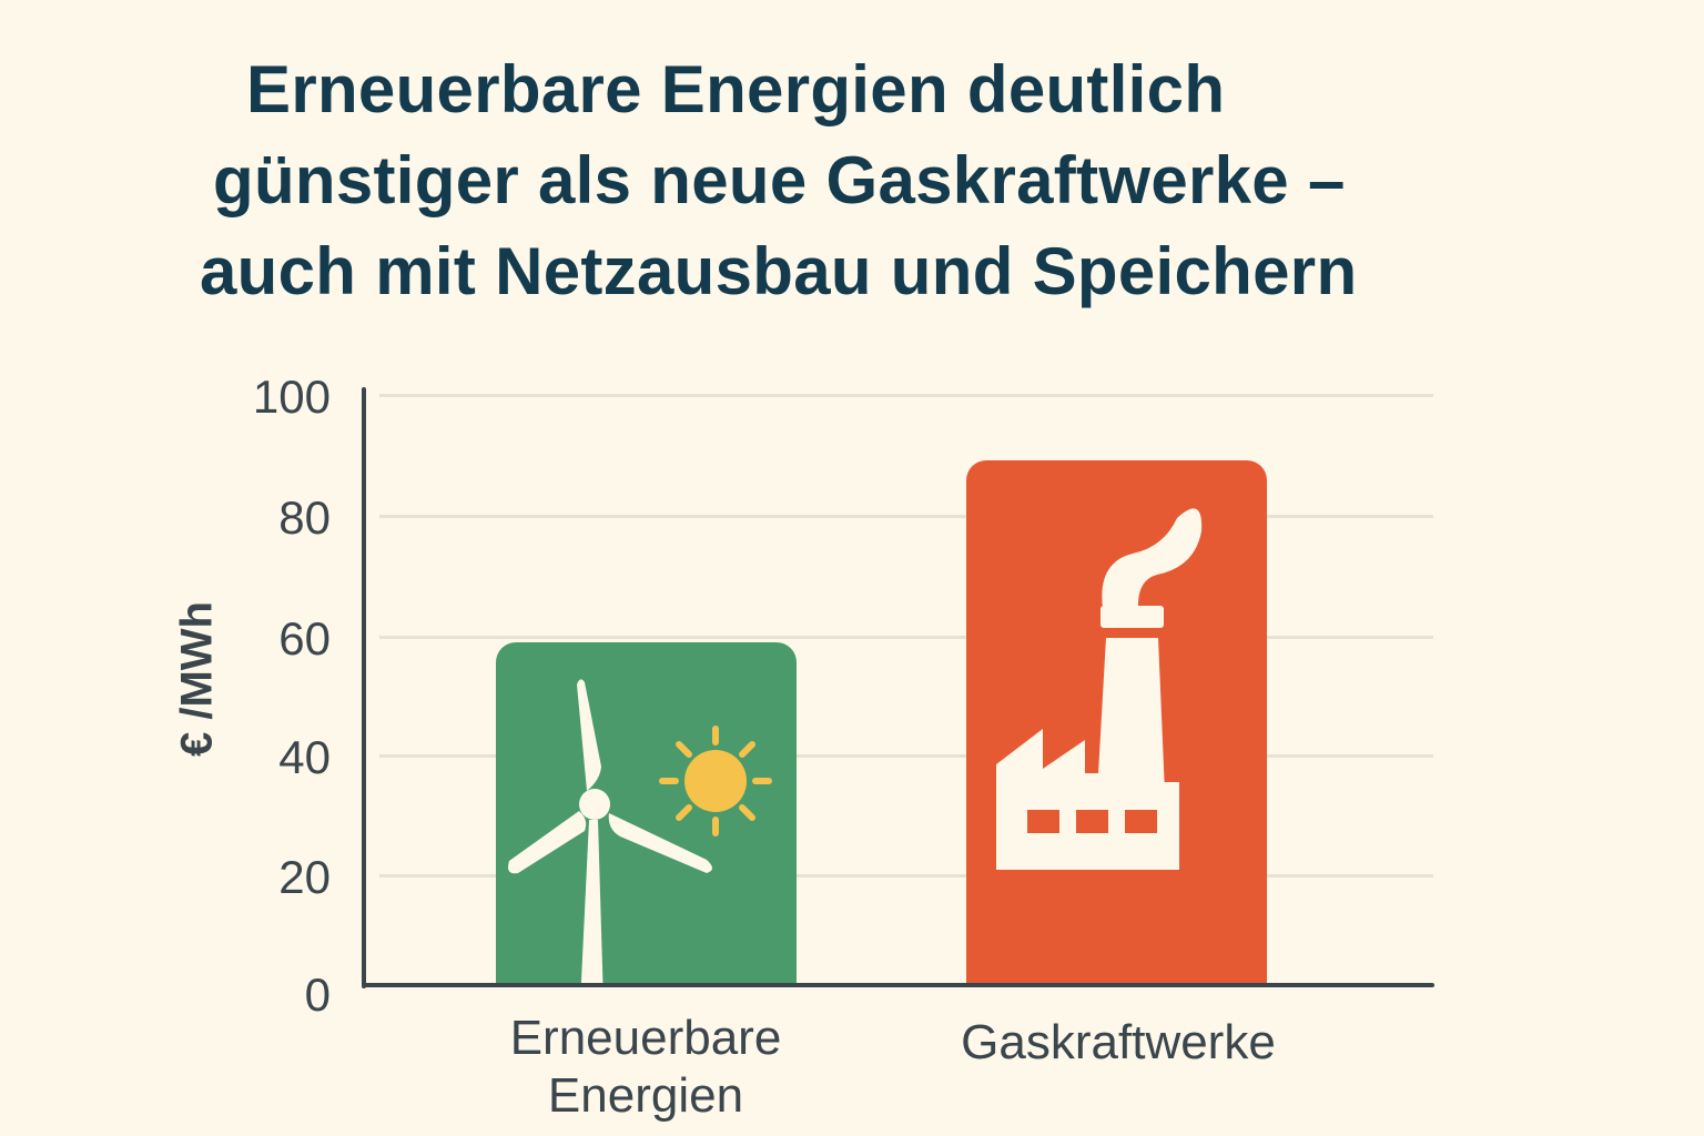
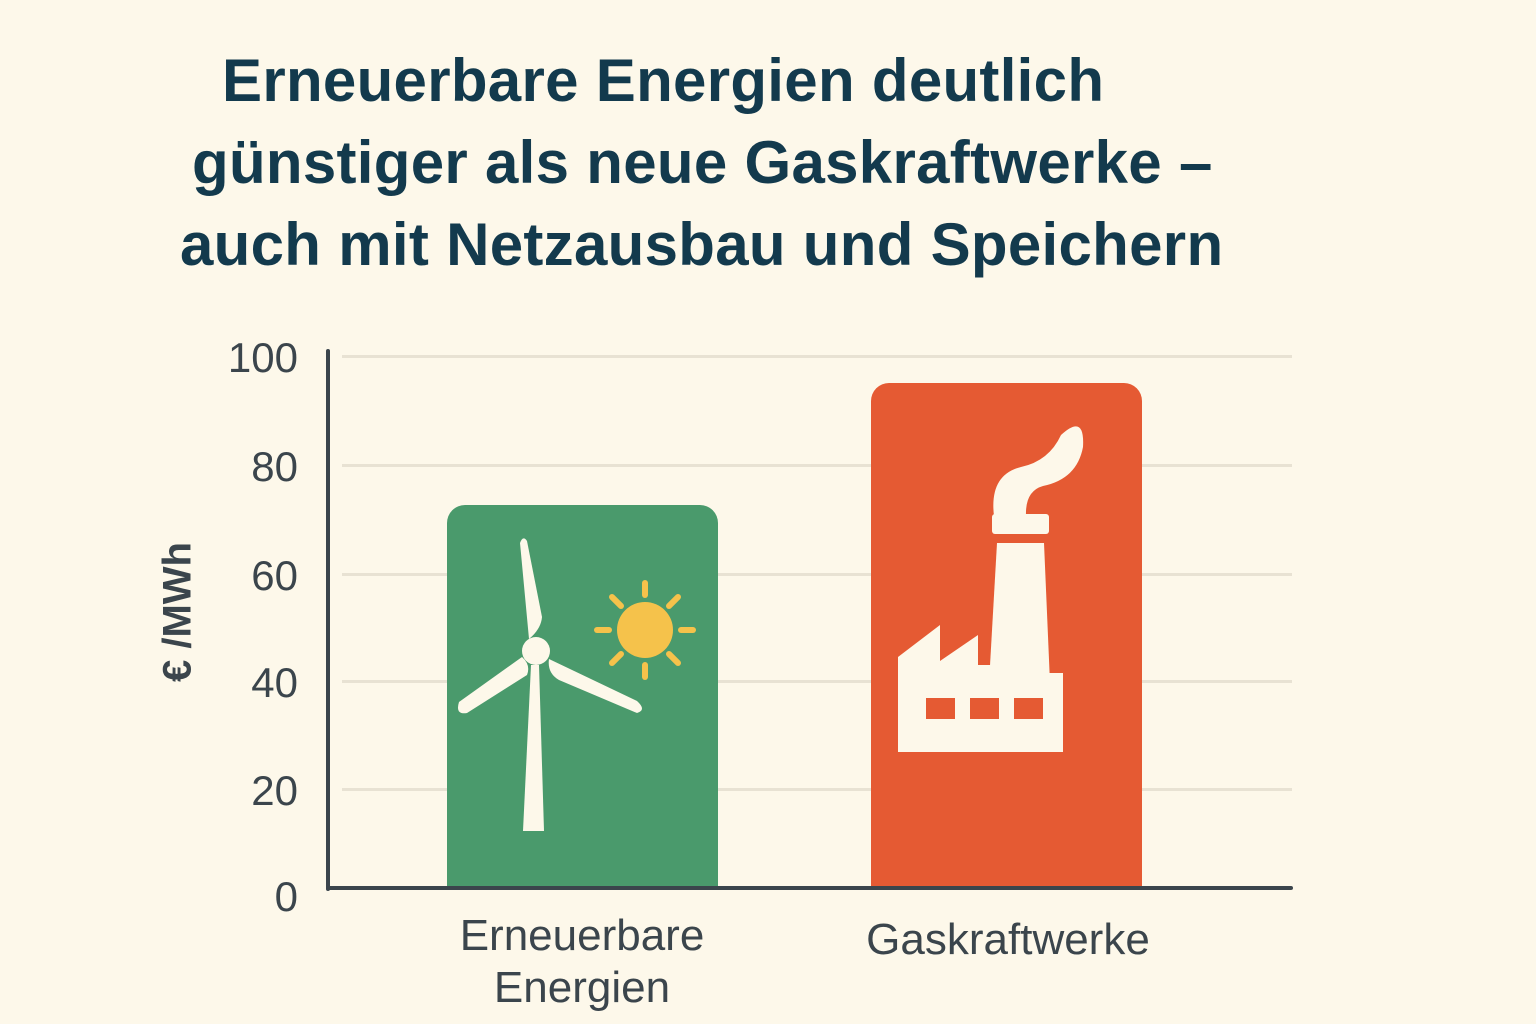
Erneuerbare Energien: 58 -> 72
Gaskraftwerke: 89 -> 95
